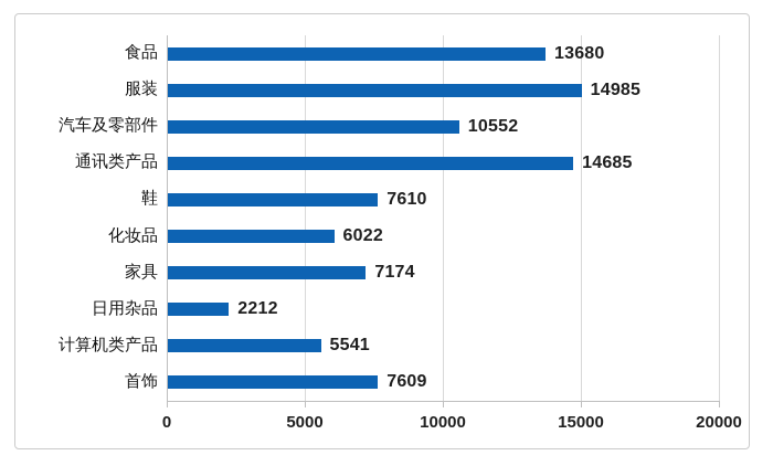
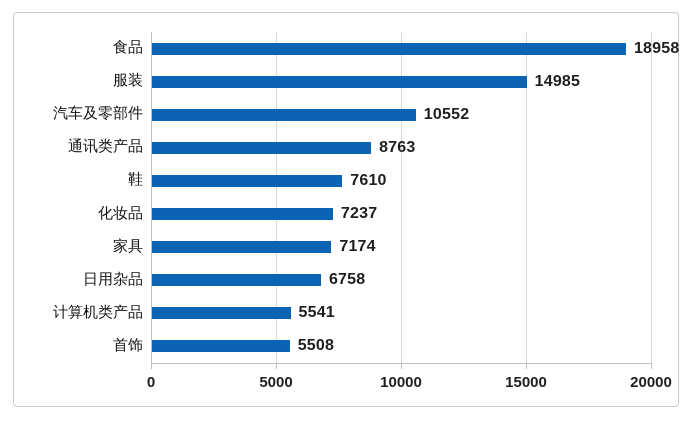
食品: 13680 -> 18958
通讯类产品: 14685 -> 8763
化妆品: 6022 -> 7237
日用杂品: 2212 -> 6758
首饰: 7609 -> 5508
